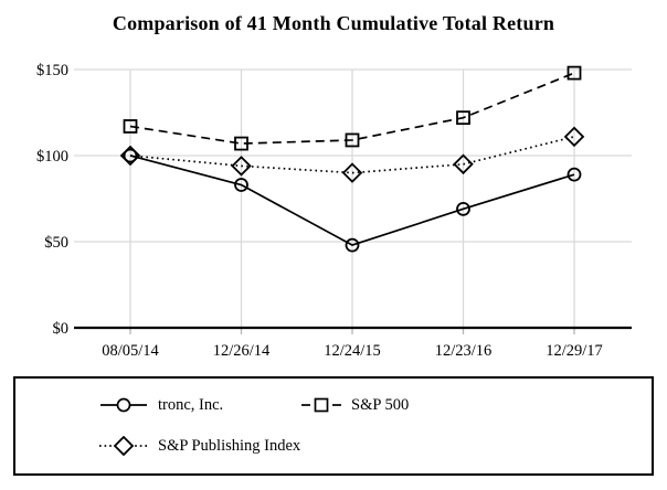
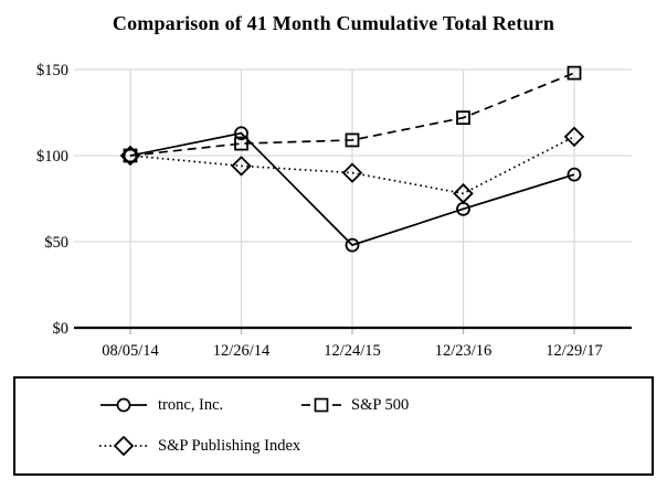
S&P 500/08/05/14: $117 -> $100
tronc, Inc./12/26/14: $83 -> $113
S&P Publishing Index/12/23/16: $95 -> $78
